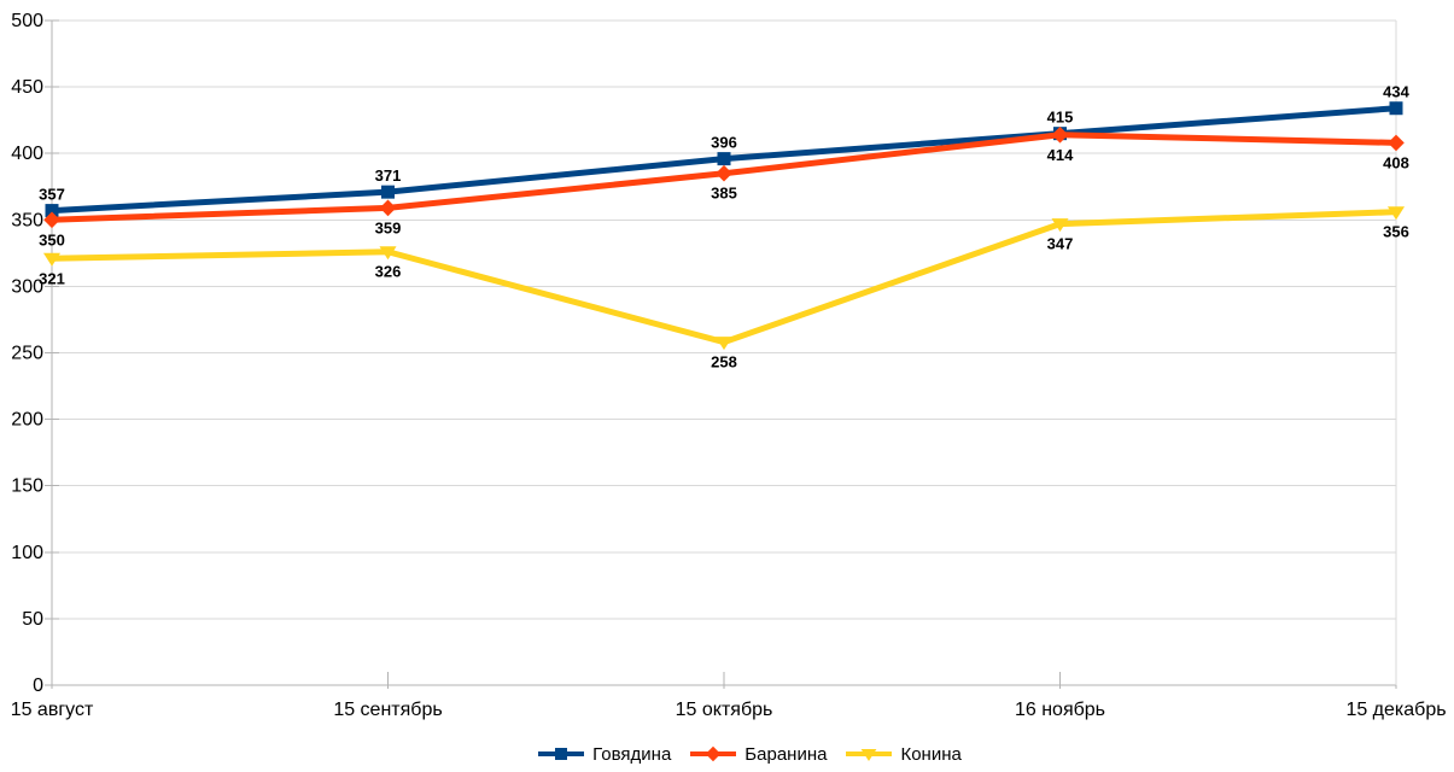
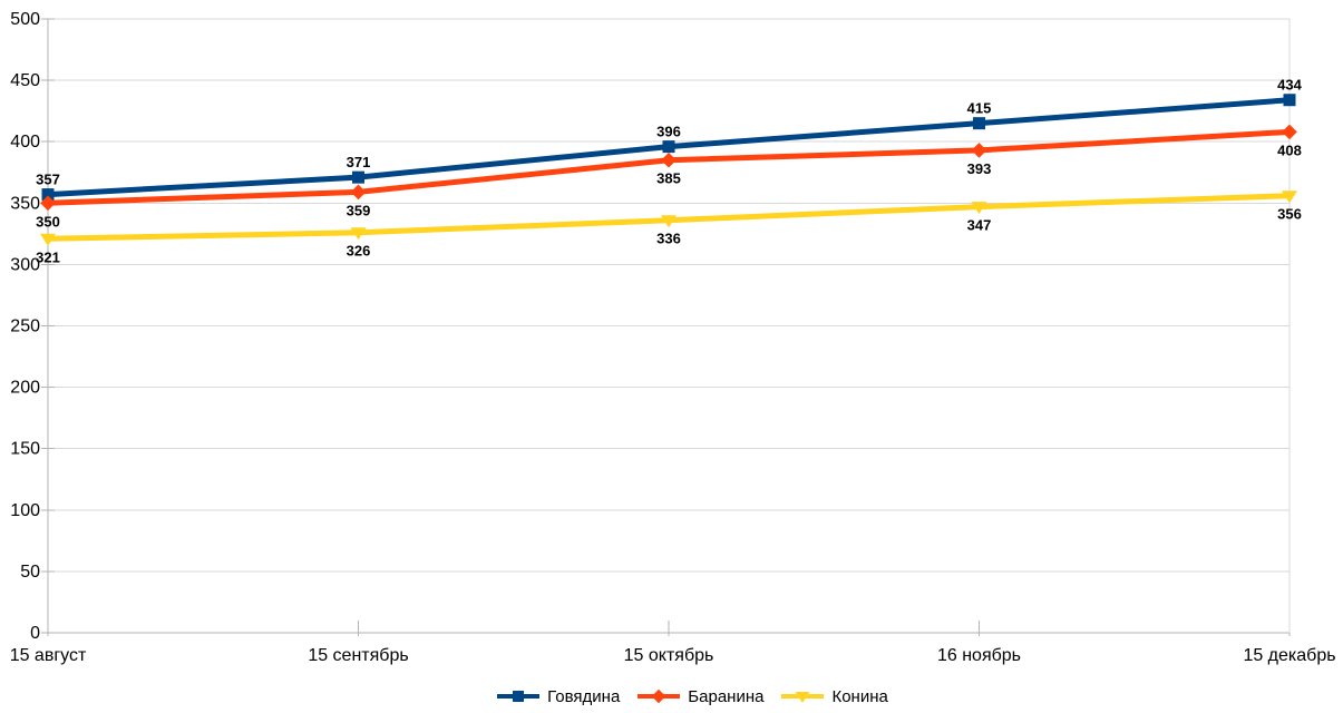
Конина/15 октябрь: 258 -> 336
Баранина/16 ноябрь: 414 -> 393
